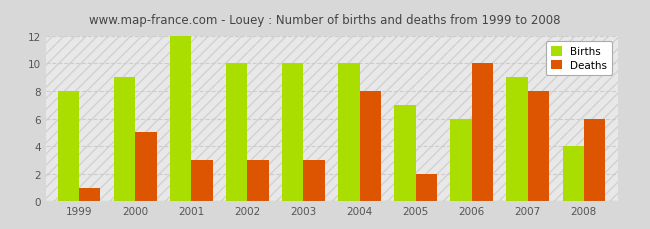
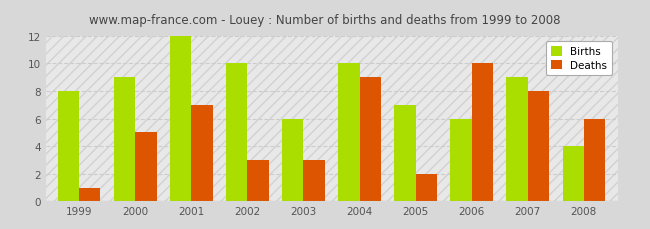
Deaths/2001: 3 -> 7
Births/2003: 10 -> 6
Deaths/2004: 8 -> 9
